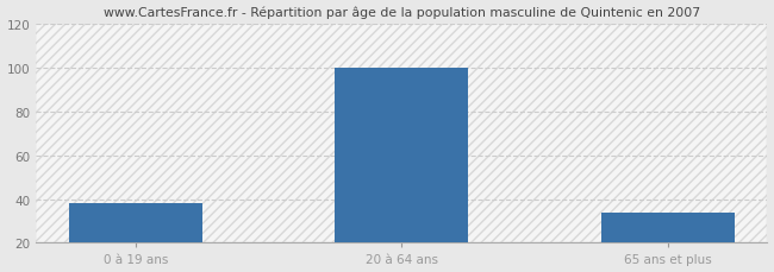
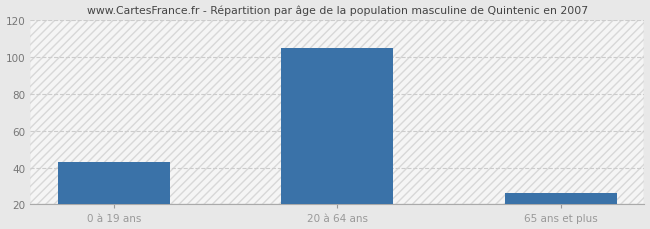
0 à 19 ans: 38 -> 43
20 à 64 ans: 100 -> 105
65 ans et plus: 34 -> 26
